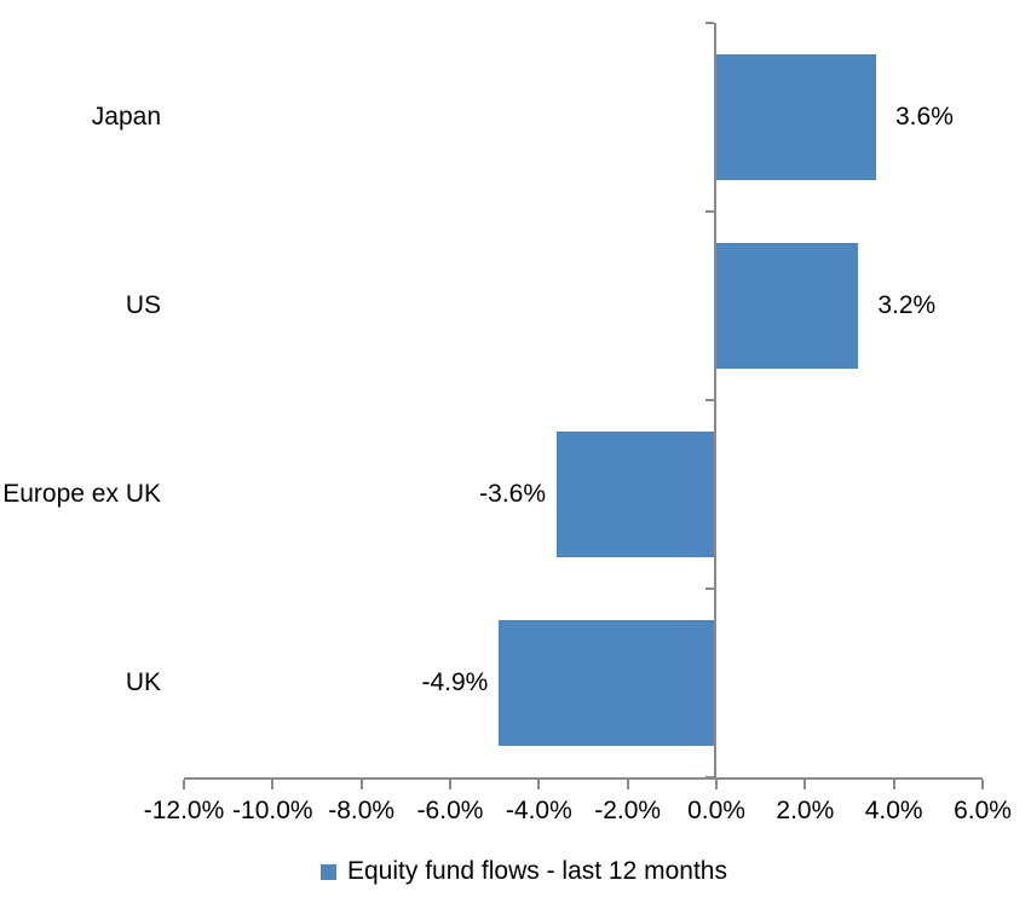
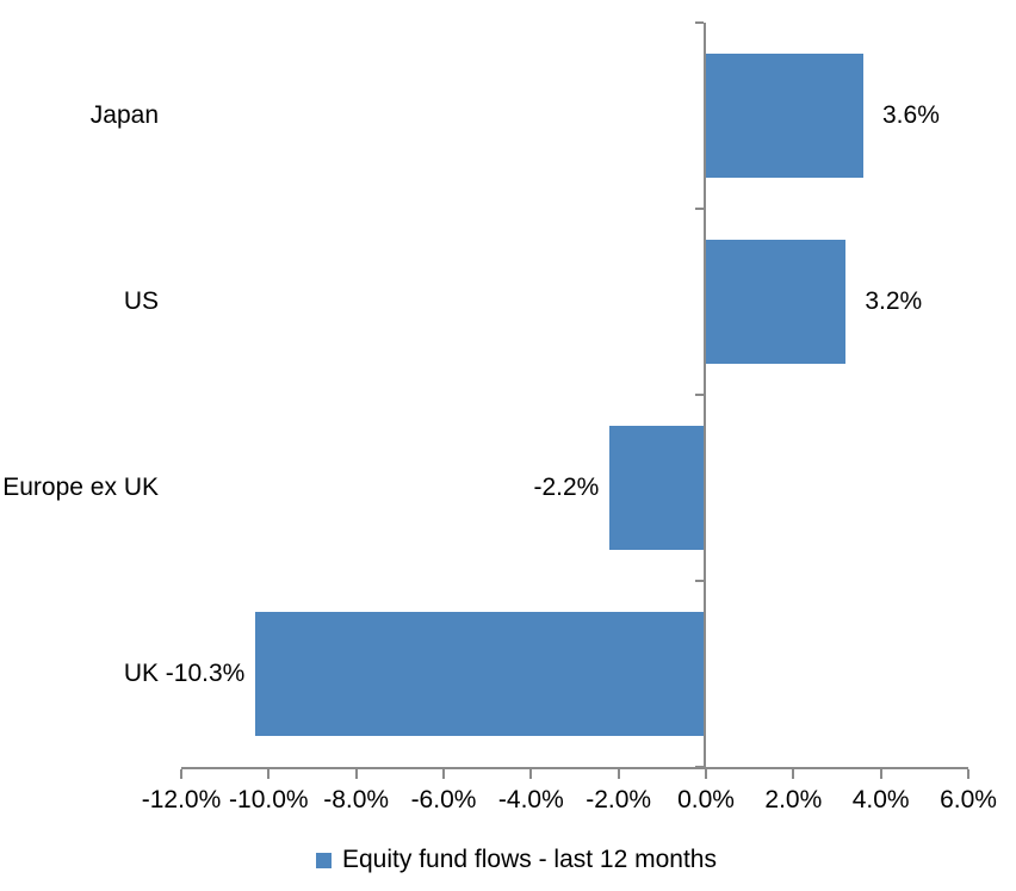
Europe ex UK: -3.6% -> -2.2%
UK: -4.9% -> -10.3%
